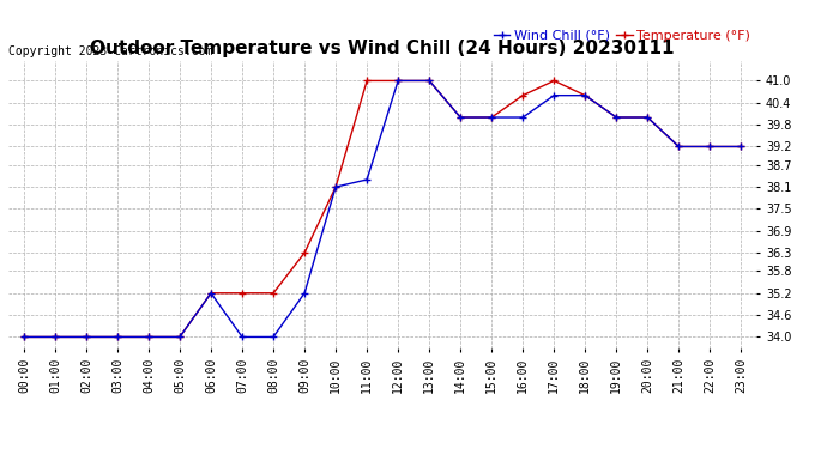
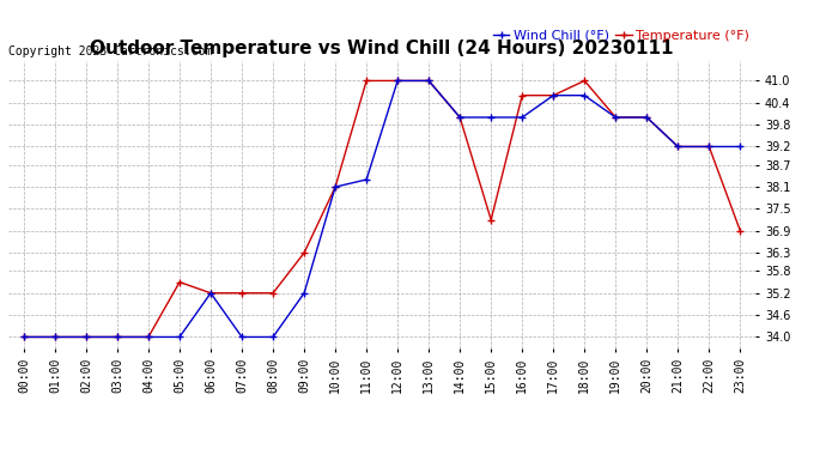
Temperature (°F)/05:00: 34.0 -> 35.5
Temperature (°F)/15:00: 40.0 -> 37.2
Temperature (°F)/17:00: 41.0 -> 40.6
Temperature (°F)/18:00: 40.6 -> 41.0
Temperature (°F)/23:00: 39.2 -> 36.9
